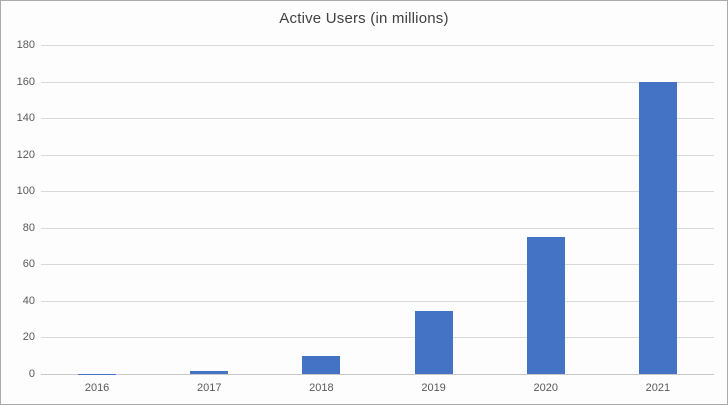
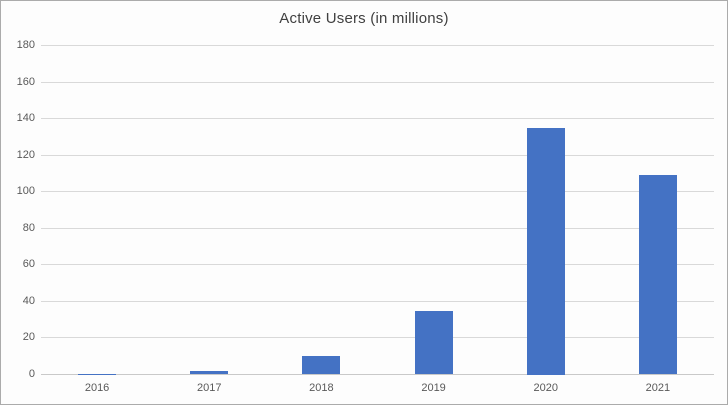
2020: 75 -> 135
2021: 160 -> 109
